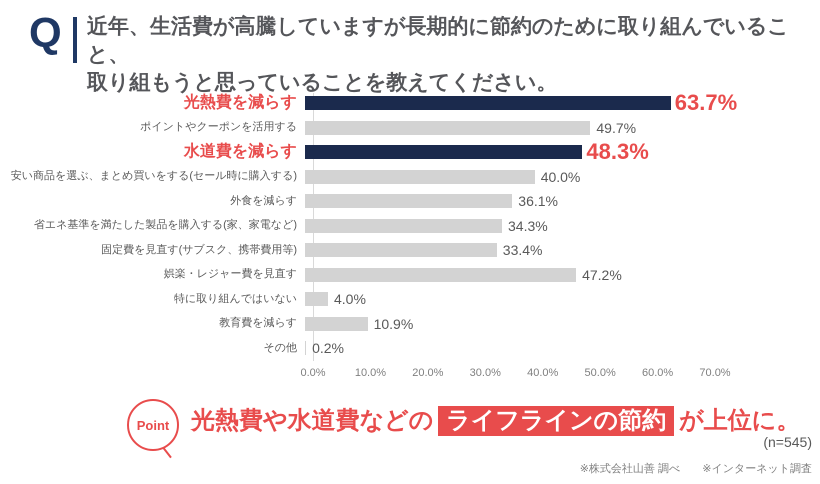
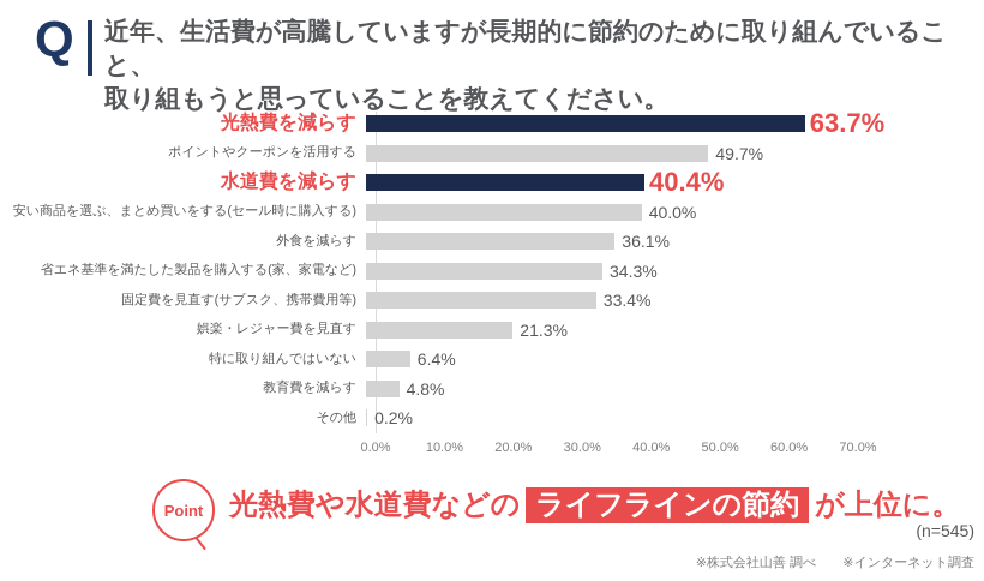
水道費を減らす: 48.3% -> 40.4%
娯楽・レジャー費を見直す: 47.2% -> 21.3%
特に取り組んではいない: 4.0% -> 6.4%
教育費を減らす: 10.9% -> 4.8%
